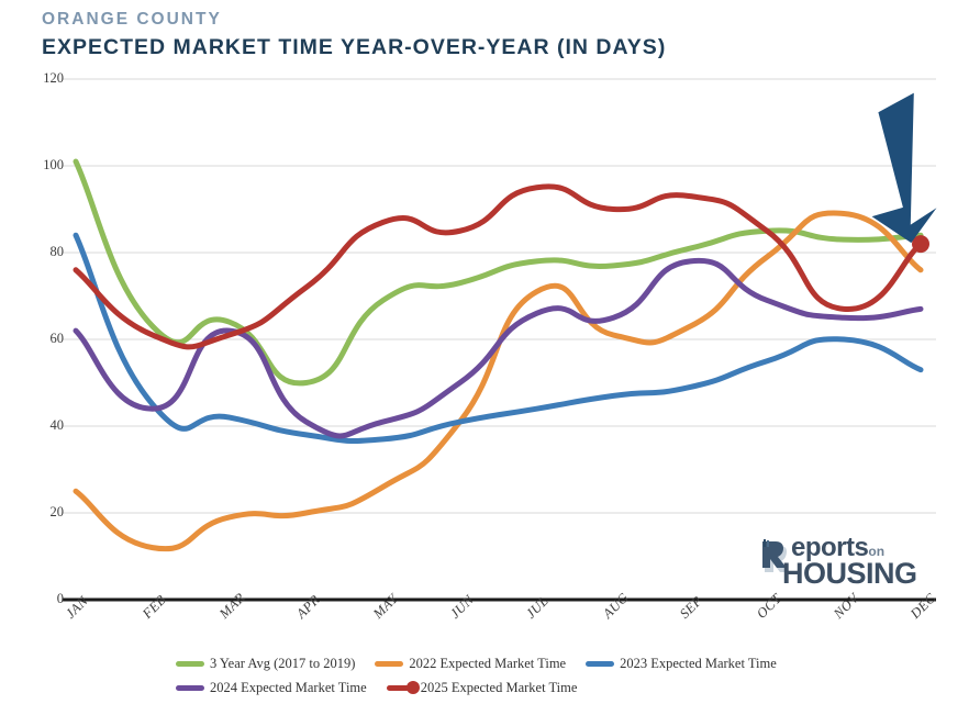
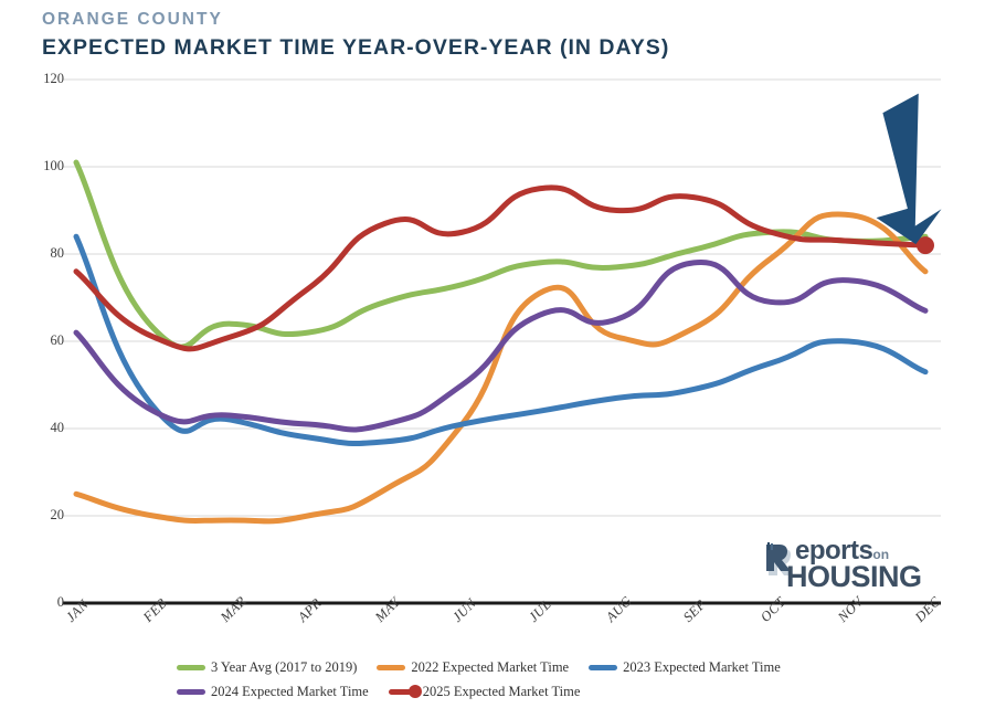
2022 Expected Market Time/FEB: 12 -> 20
2024 Expected Market Time/MAR: 62 -> 43
3 Year Avg (2017 to 2019)/APR: 50 -> 62
2024 Expected Market Time/NOV: 65 -> 74
2025 Expected Market Time/NOV: 67 -> 83
